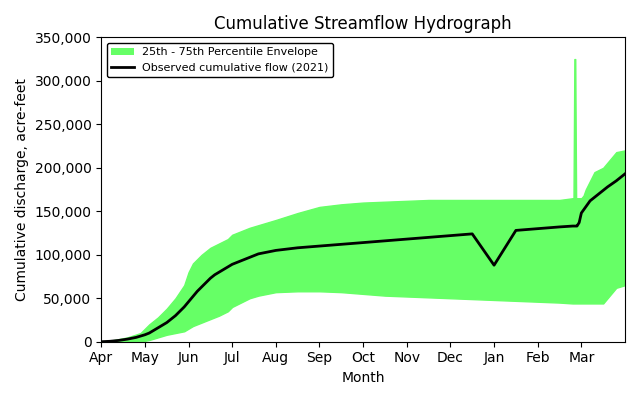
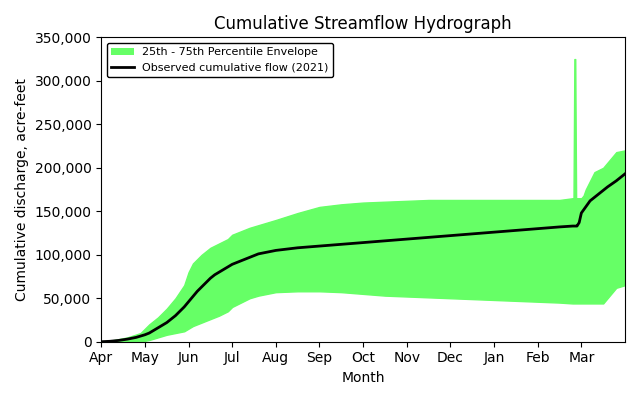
Observed cumulative flow (2021)/Jan: 88,000 -> 126,000
